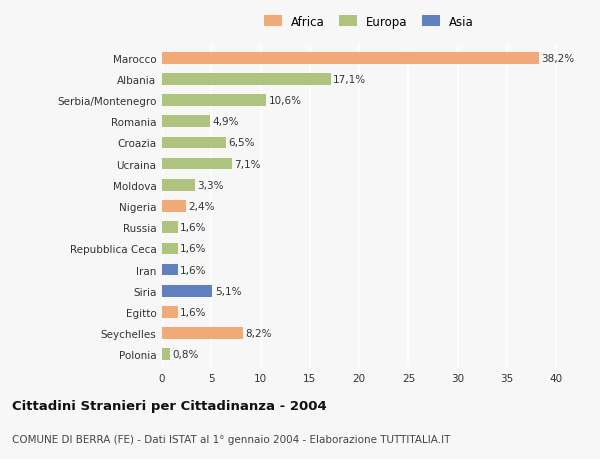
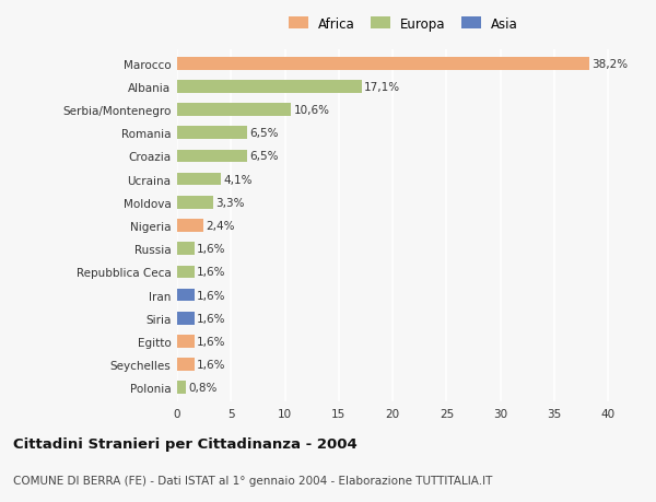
Romania: 4,9% -> 6,5%
Ucraina: 7,1% -> 4,1%
Siria: 5,1% -> 1,6%
Seychelles: 8,2% -> 1,6%
